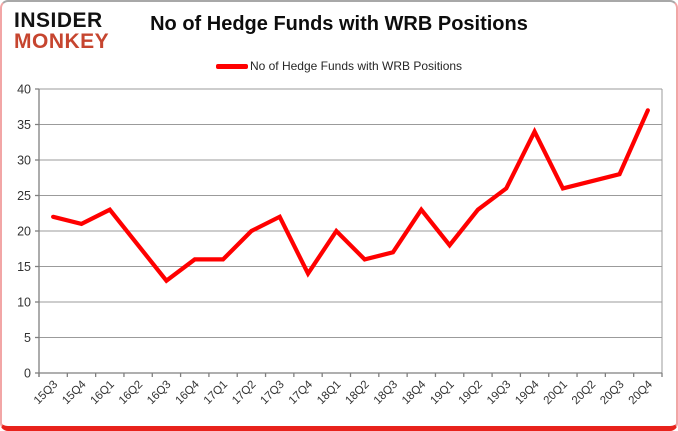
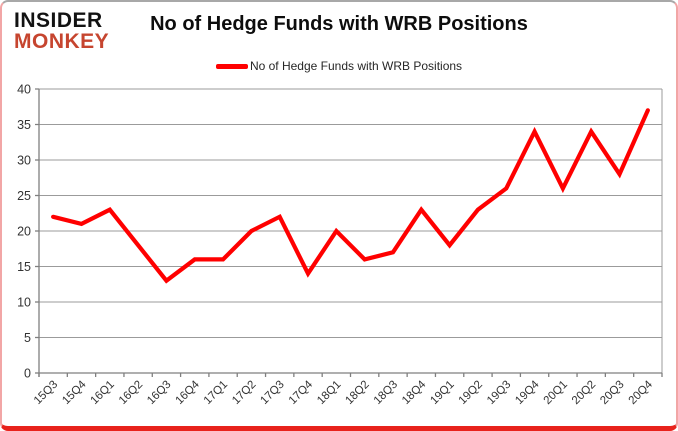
20Q2: 27 -> 34
